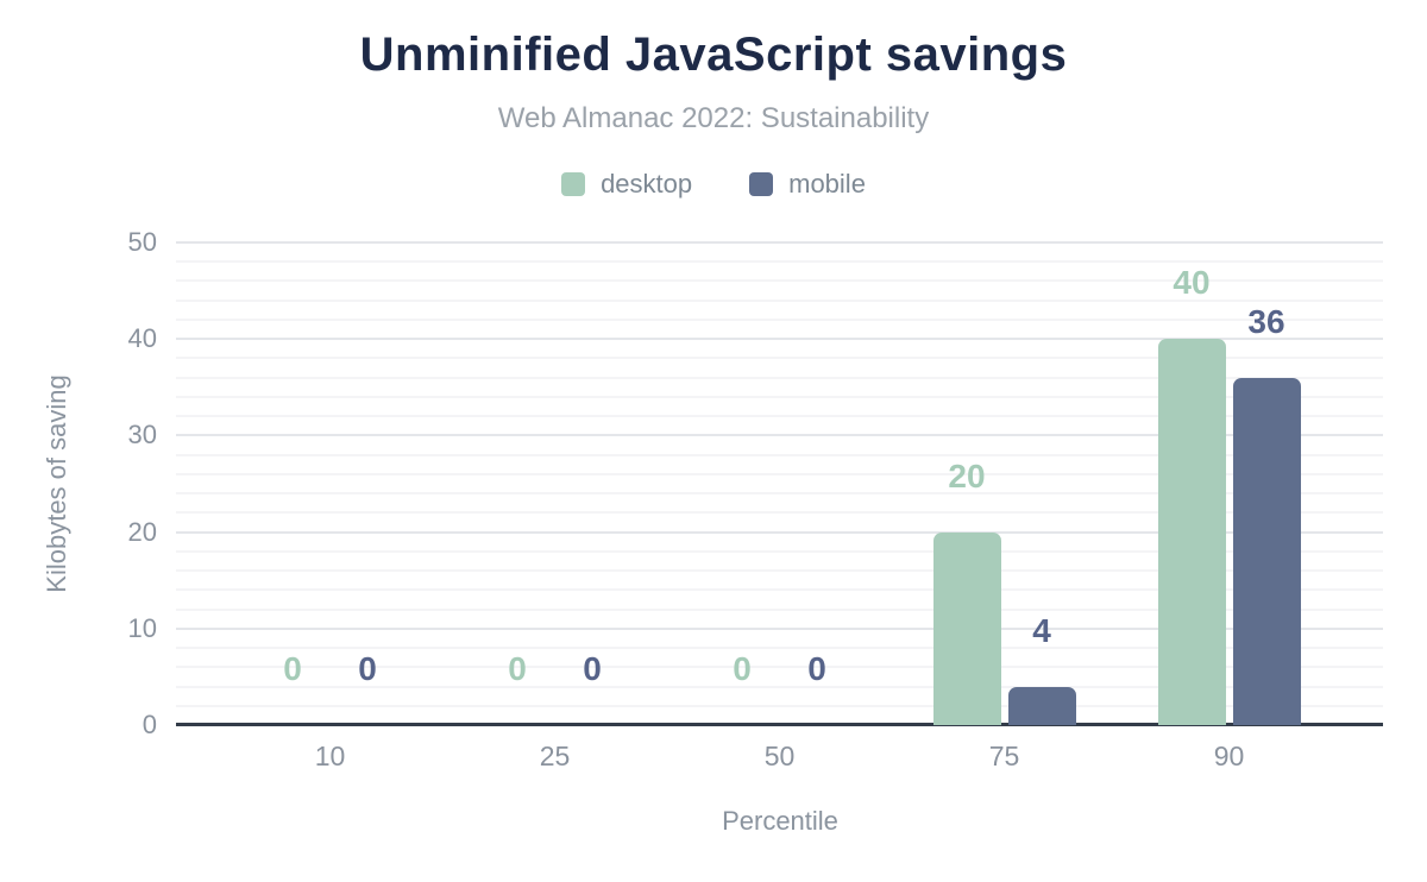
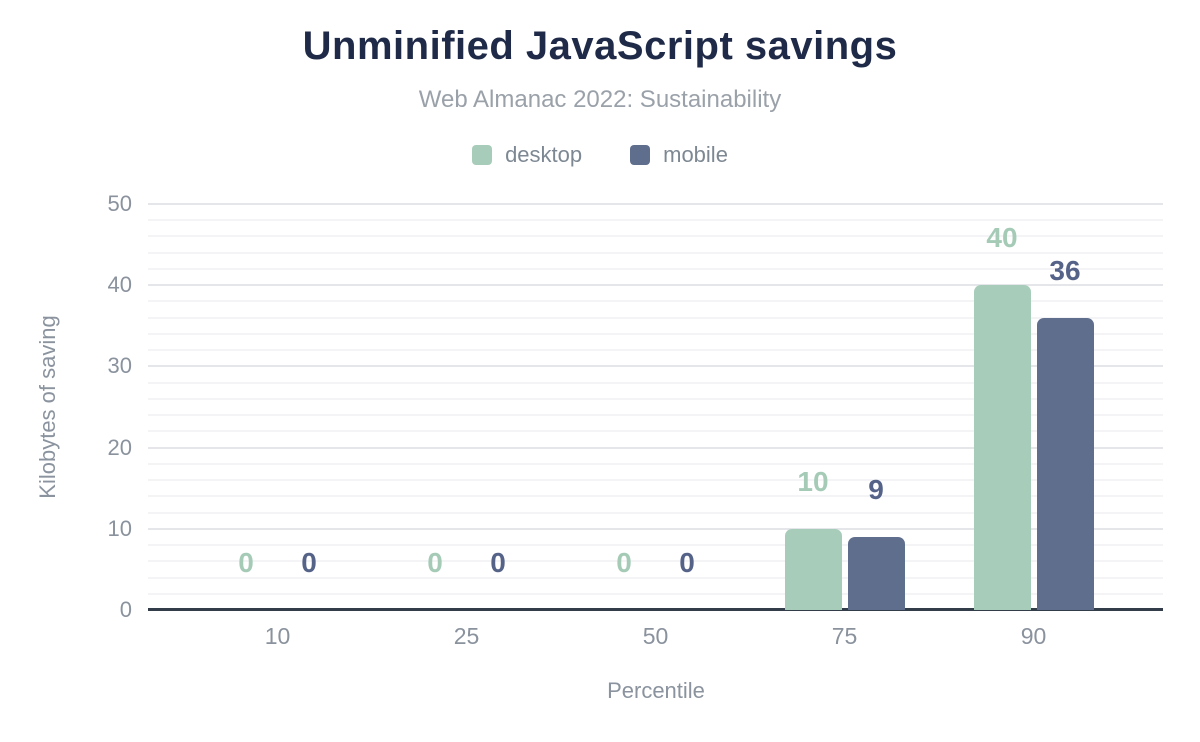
desktop/75: 20 -> 10
mobile/75: 4 -> 9
